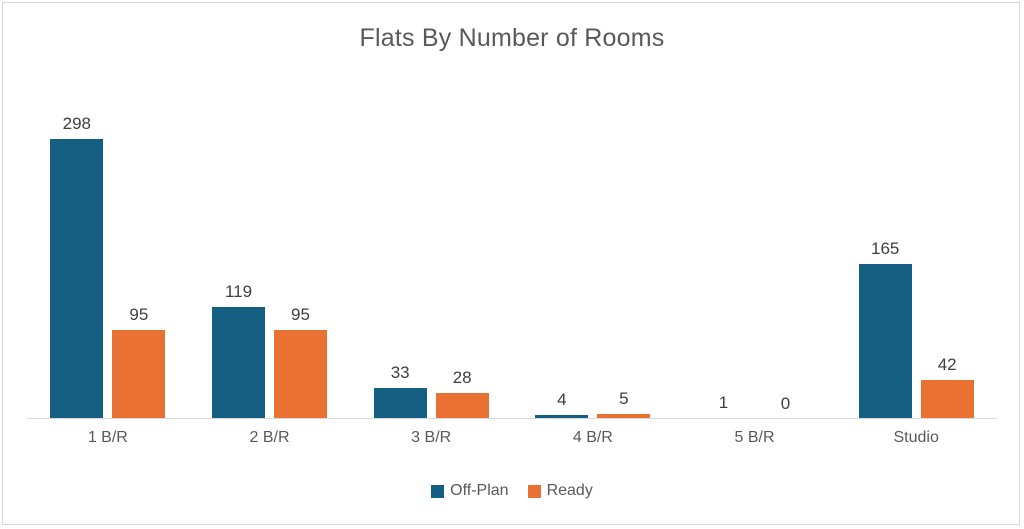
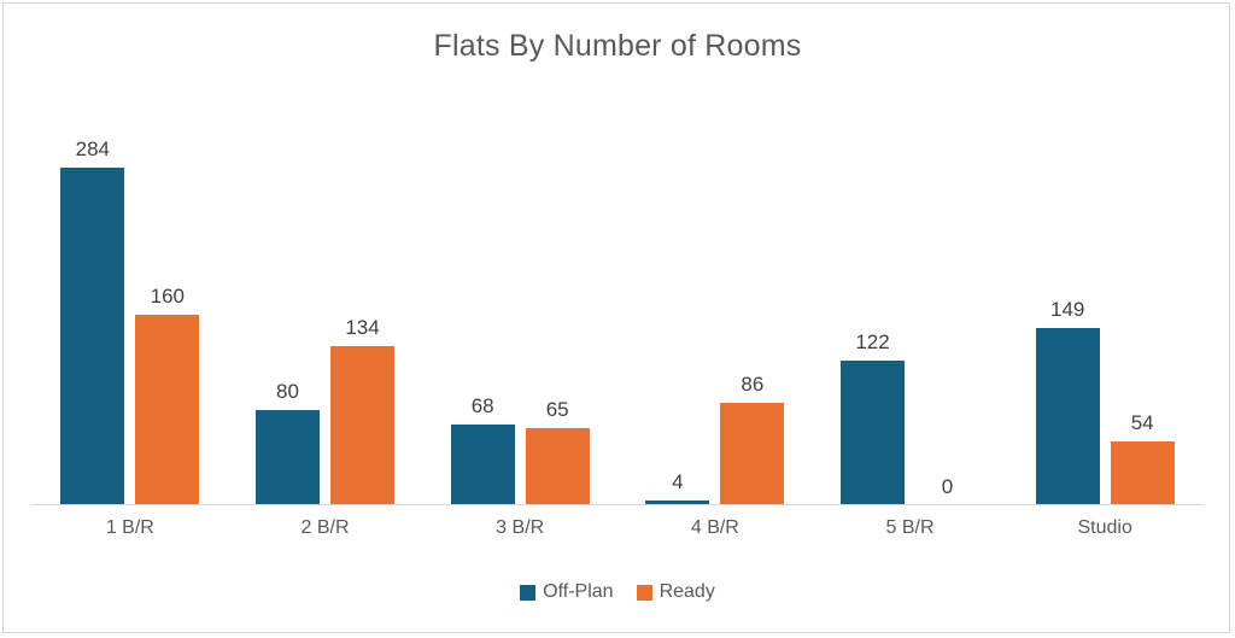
Off-Plan/1 B/R: 298 -> 284
Ready/1 B/R: 95 -> 160
Off-Plan/2 B/R: 119 -> 80
Ready/2 B/R: 95 -> 134
Off-Plan/3 B/R: 33 -> 68
Ready/3 B/R: 28 -> 65
Ready/4 B/R: 5 -> 86
Off-Plan/5 B/R: 1 -> 122
Off-Plan/Studio: 165 -> 149
Ready/Studio: 42 -> 54
